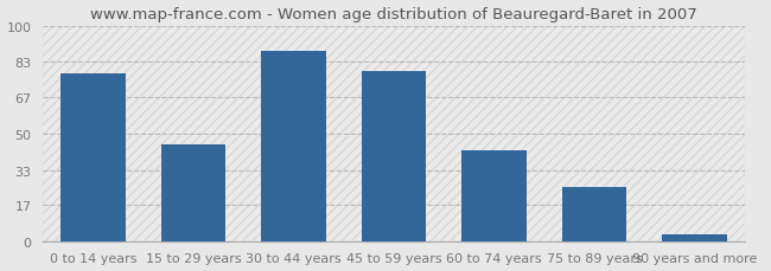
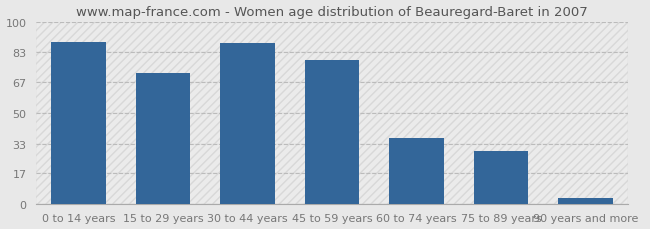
0 to 14 years: 78 -> 89
15 to 29 years: 45 -> 72
60 to 74 years: 42 -> 36
75 to 89 years: 25 -> 29
